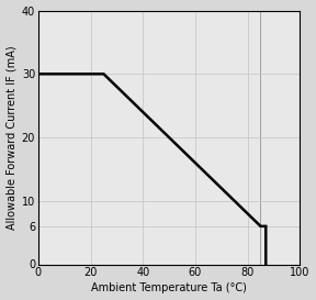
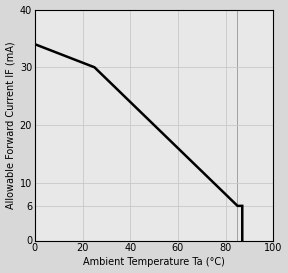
0: 30 -> 34
